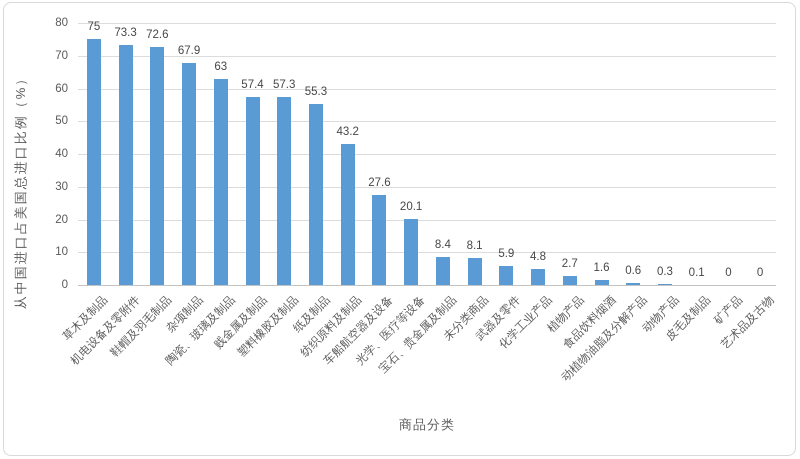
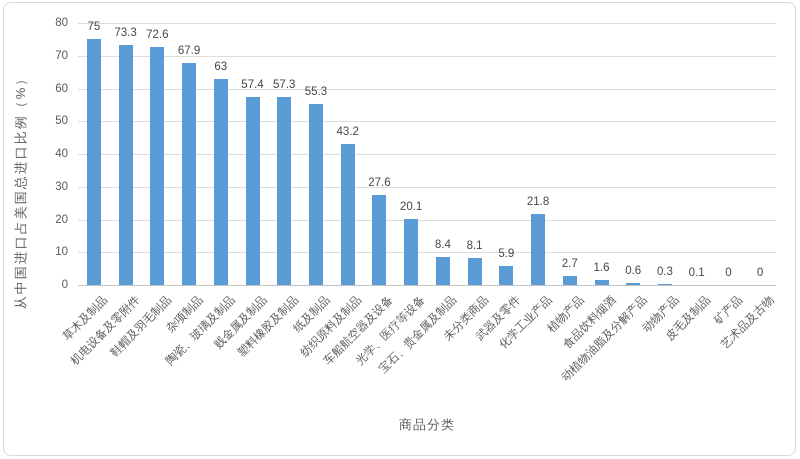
化学工业产品: 4.8 -> 21.8
